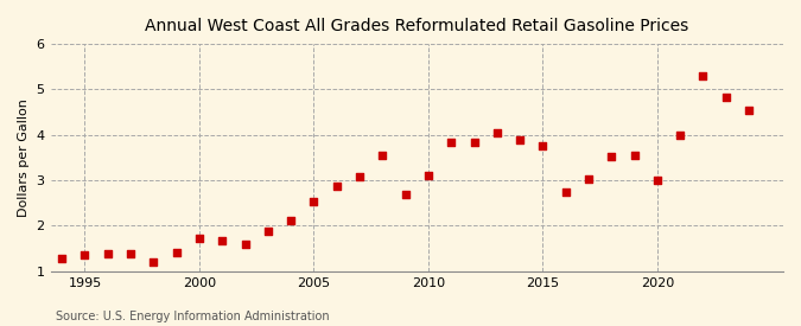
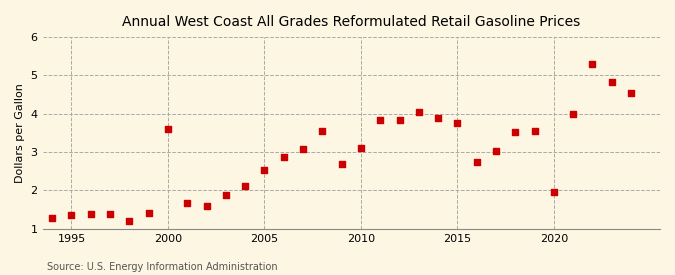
2000: 1.71 -> 3.60
2020: 3.01 -> 1.95
